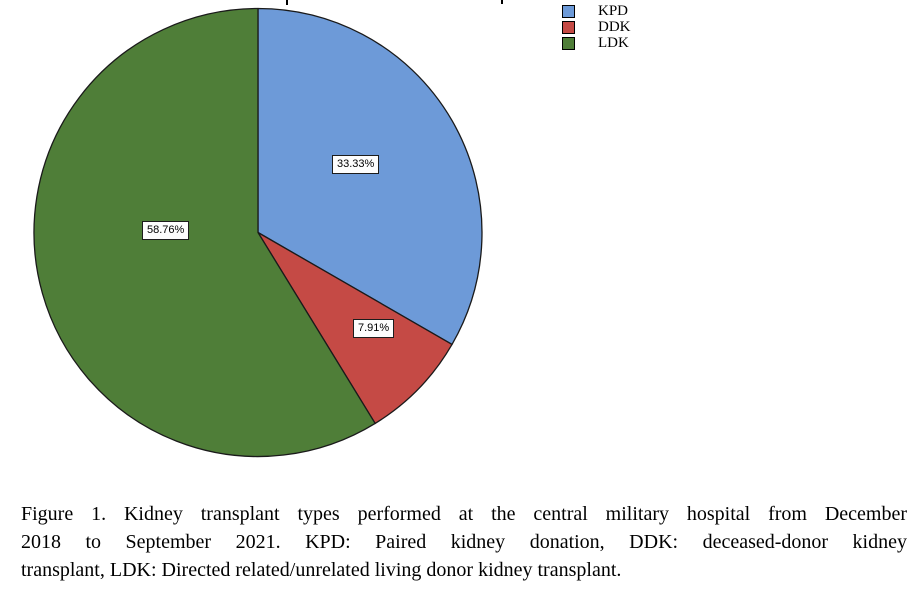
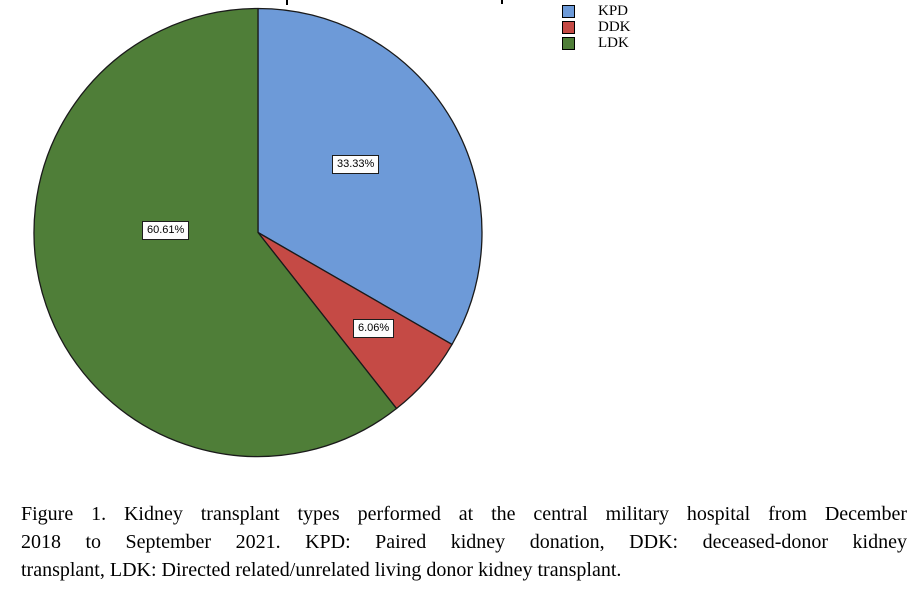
DDK: 7.91% -> 6.06%
LDK: 58.76% -> 60.61%
